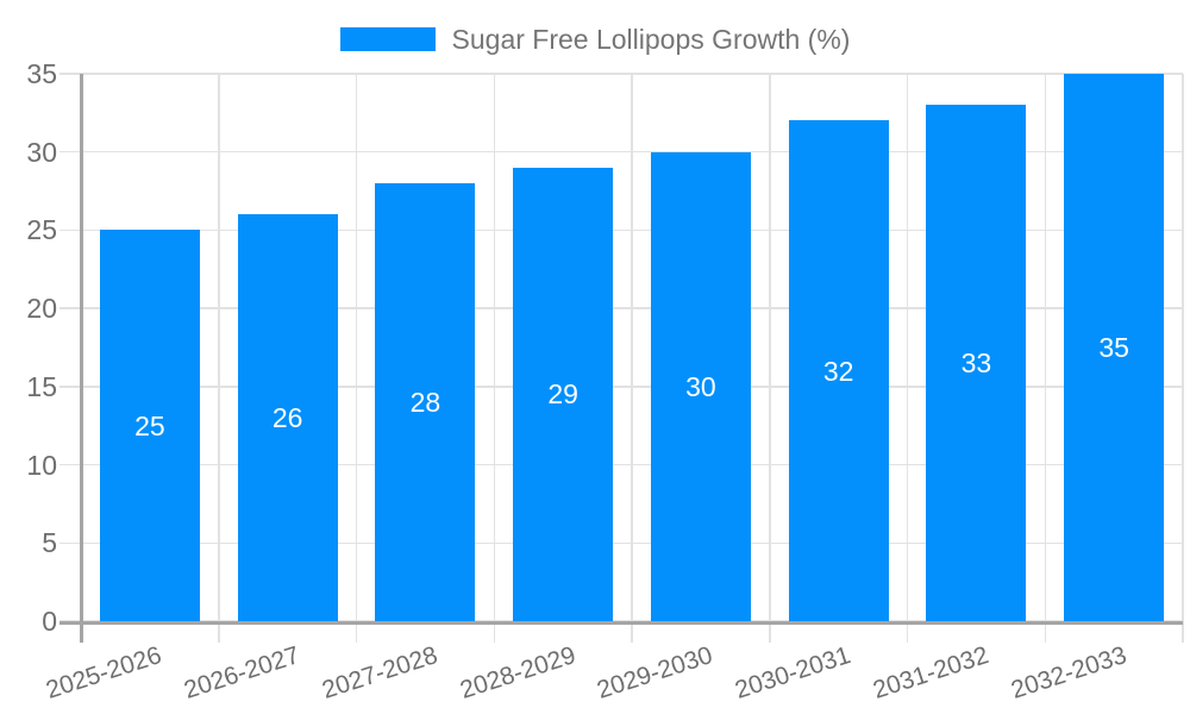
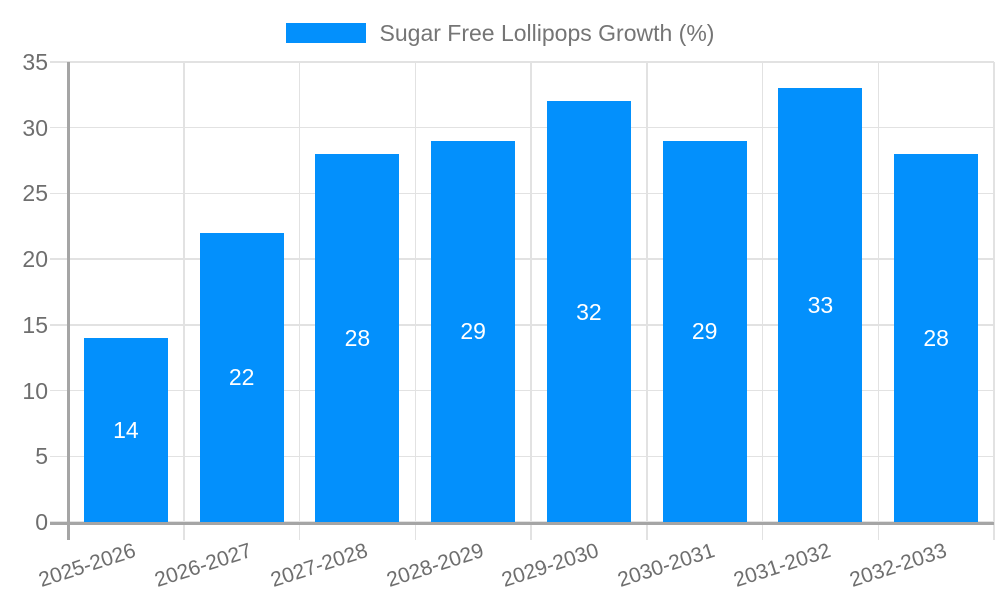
2025-2026: 25 -> 14
2026-2027: 26 -> 22
2029-2030: 30 -> 32
2030-2031: 32 -> 29
2032-2033: 35 -> 28
